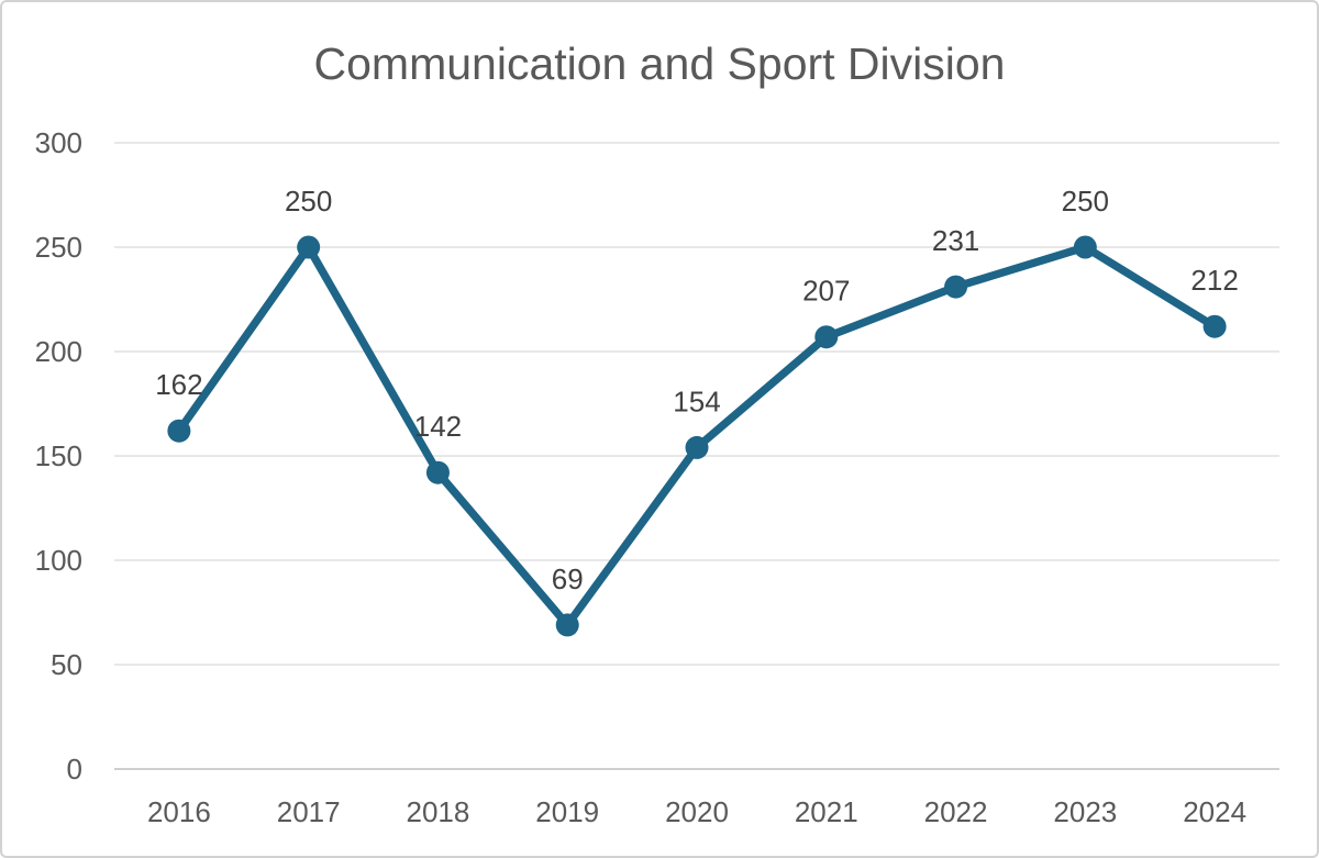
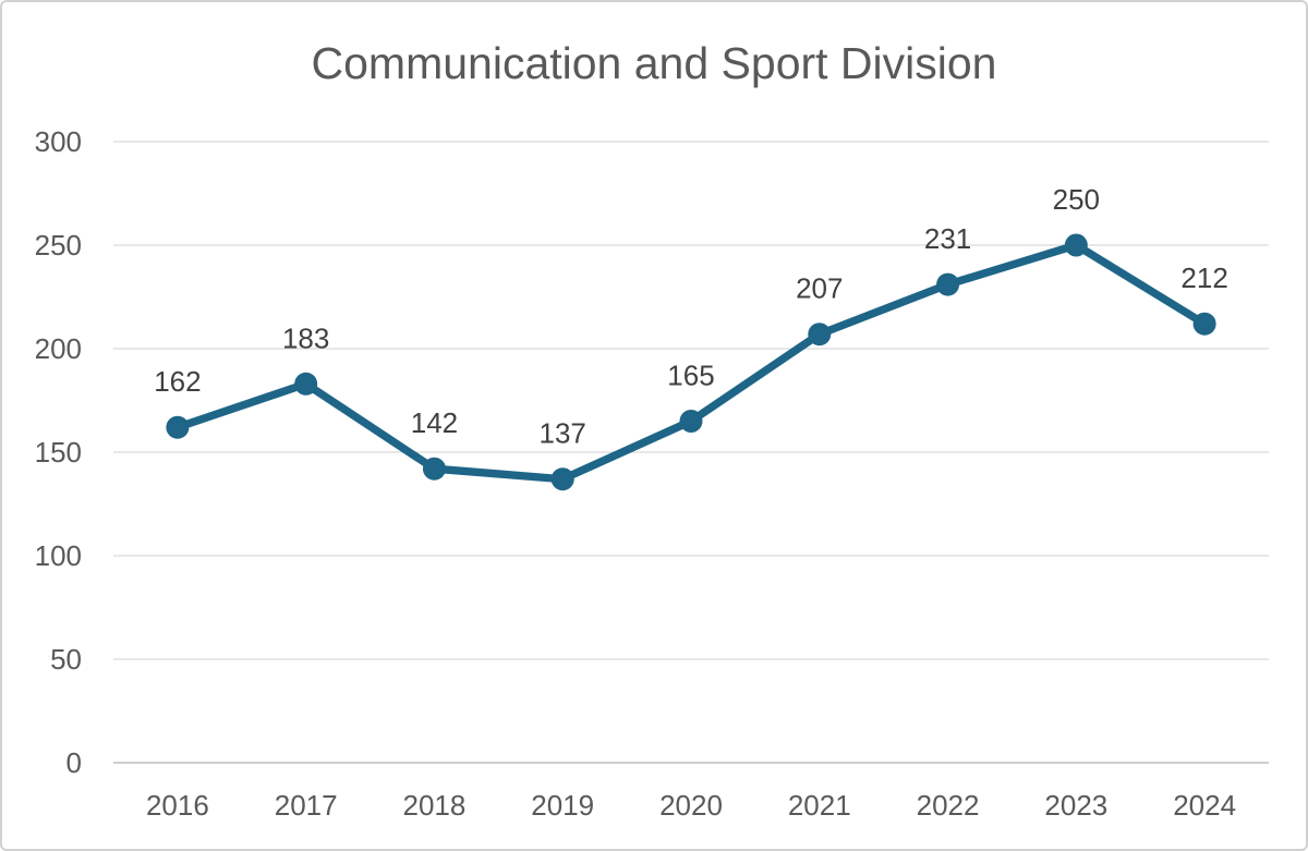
2017: 250 -> 183
2019: 69 -> 137
2020: 154 -> 165
